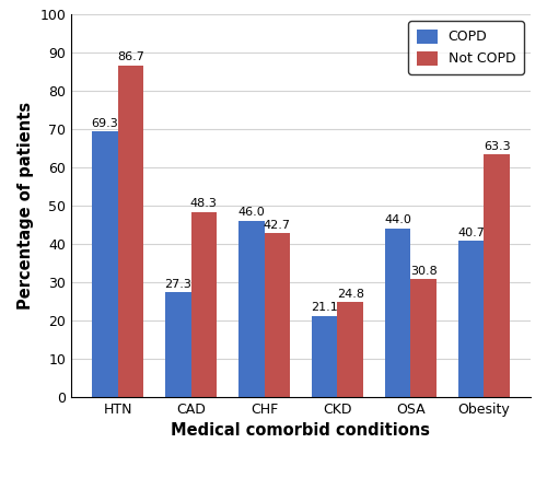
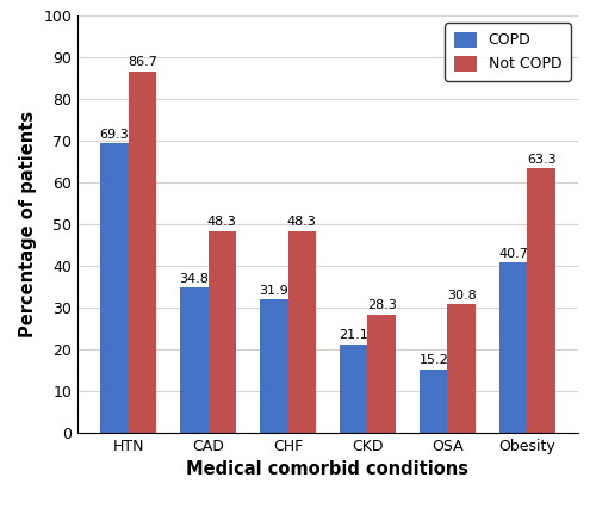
COPD/CAD: 27.3 -> 34.8
COPD/CHF: 46.0 -> 31.9
Not COPD/CHF: 42.7 -> 48.3
Not COPD/CKD: 24.8 -> 28.3
COPD/OSA: 44.0 -> 15.2
